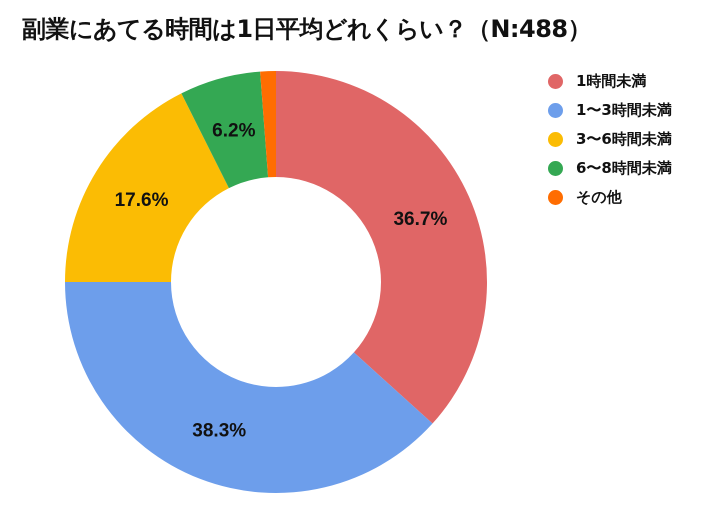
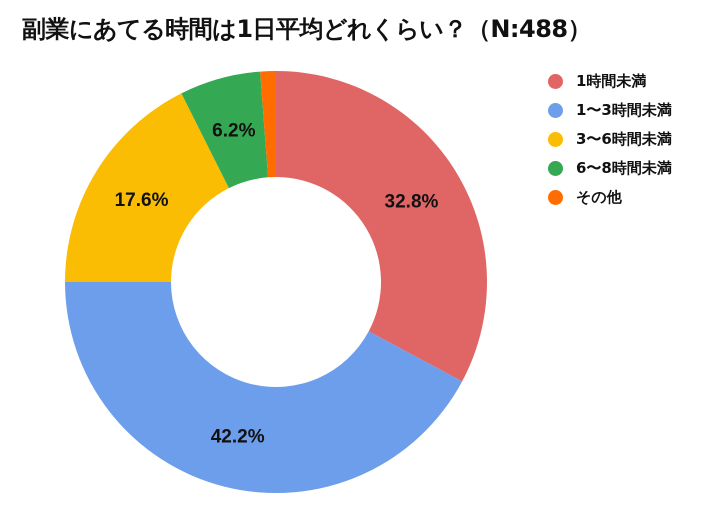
1時間未満: 36.7% -> 32.8%
1〜3時間未満: 38.3% -> 42.2%
